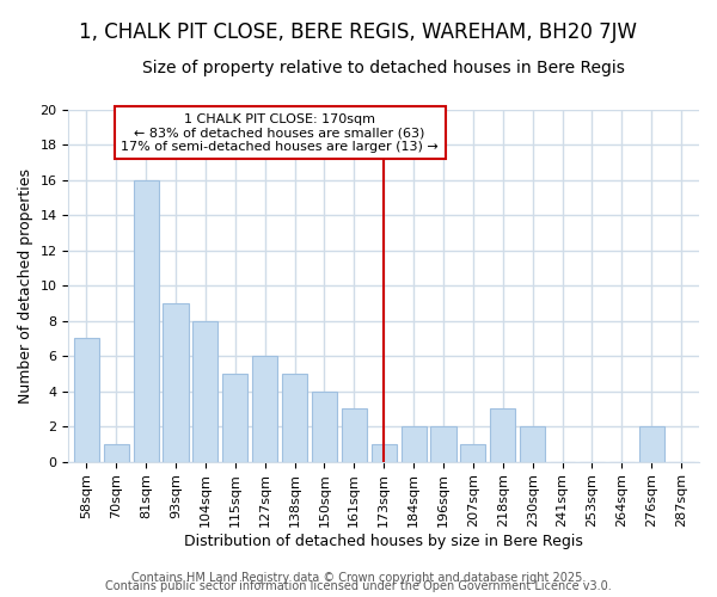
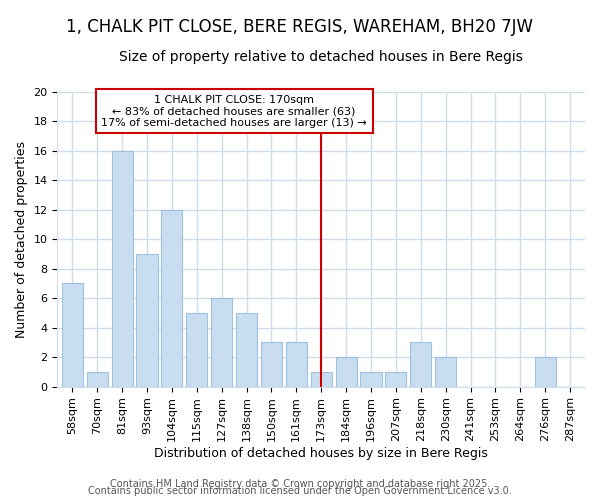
104sqm: 8 -> 12
150sqm: 4 -> 3
196sqm: 2 -> 1
